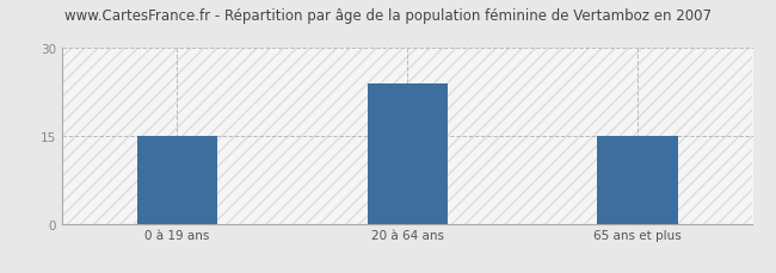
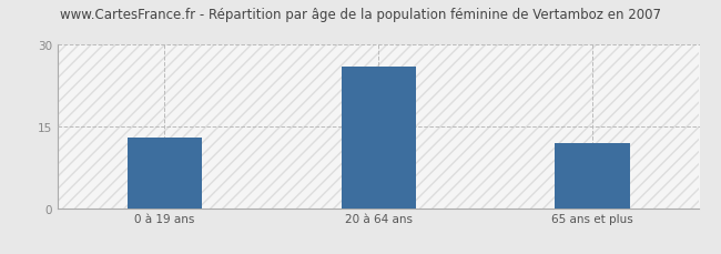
0 à 19 ans: 15 -> 13
20 à 64 ans: 24 -> 26
65 ans et plus: 15 -> 12
